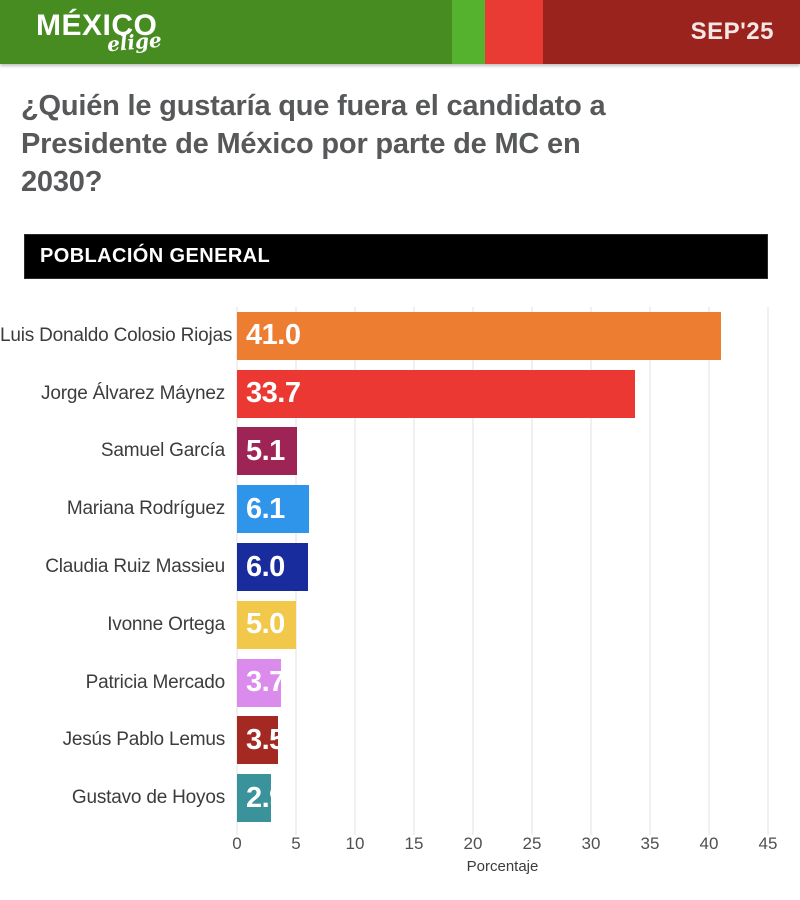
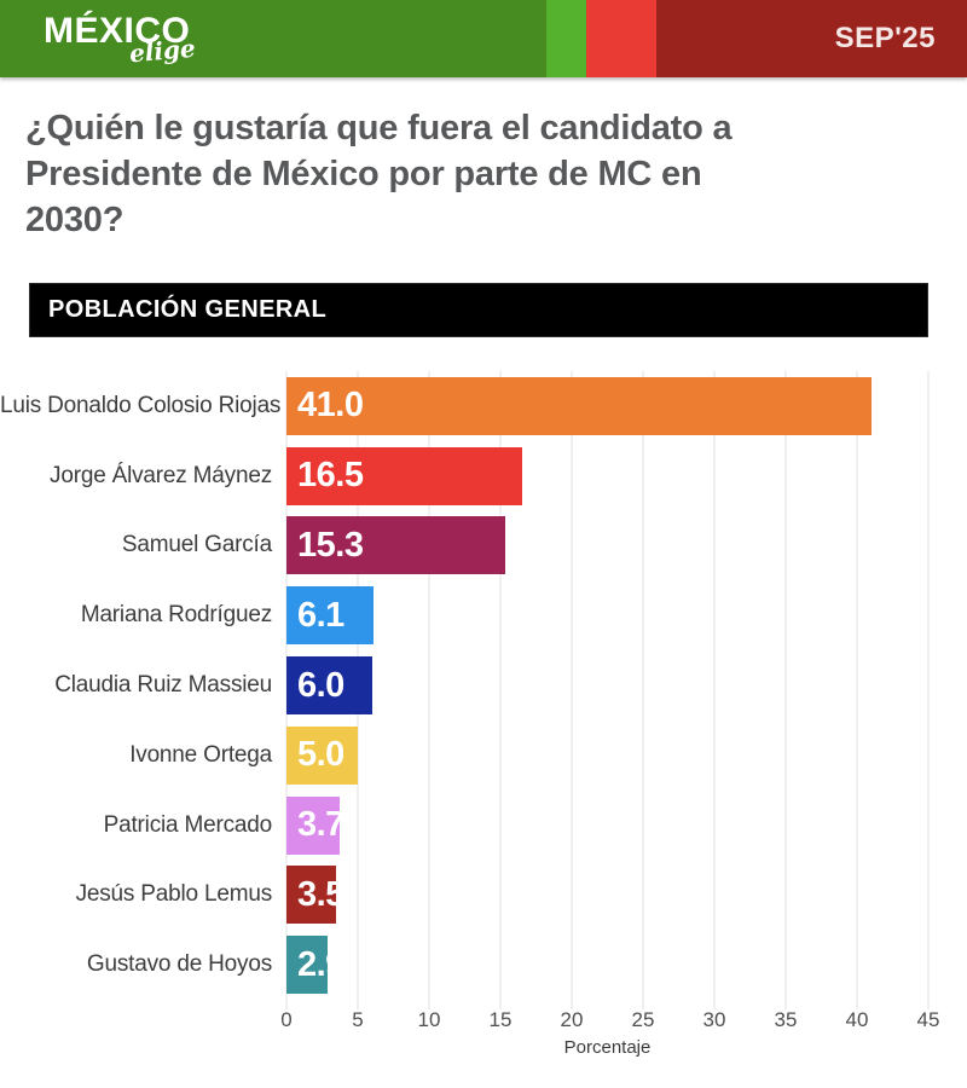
Jorge Álvarez Máynez: 33.7 -> 16.5
Samuel García: 5.1 -> 15.3
